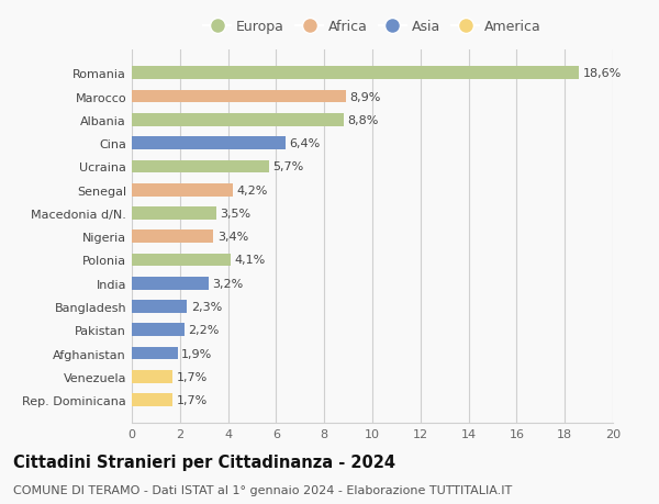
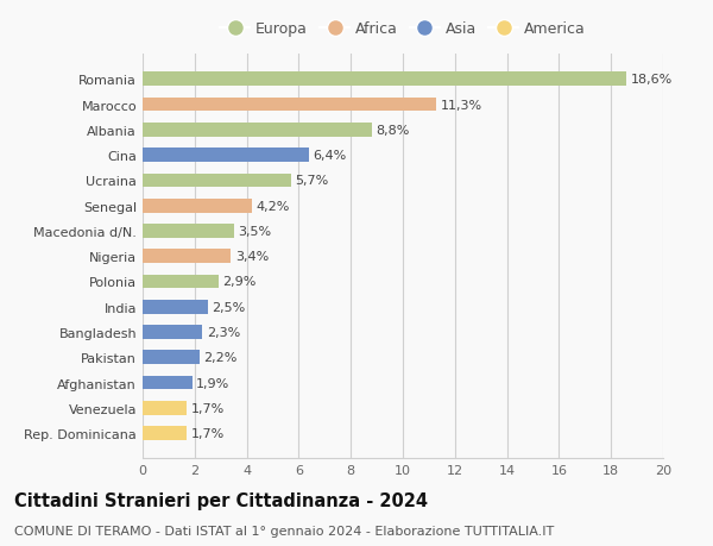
Marocco: 8,9% -> 11,3%
Polonia: 4,1% -> 2,9%
India: 3,2% -> 2,5%
